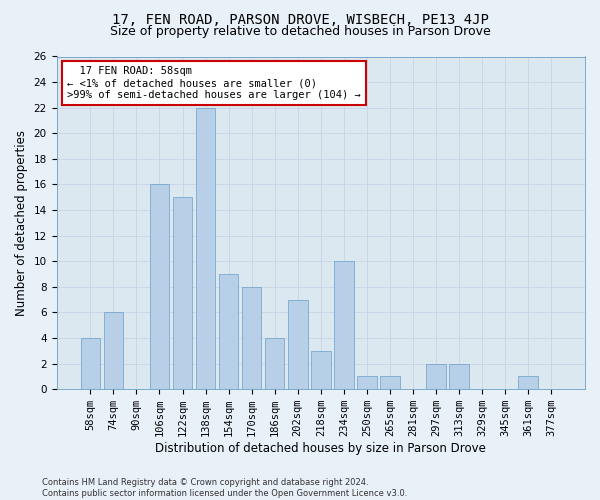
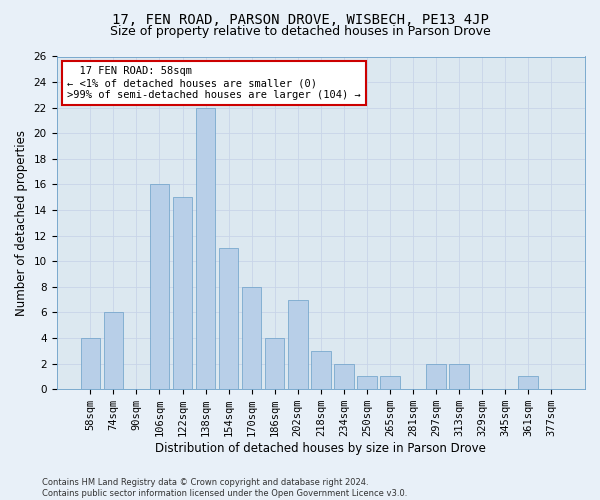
154sqm: 9 -> 11
234sqm: 10 -> 2
